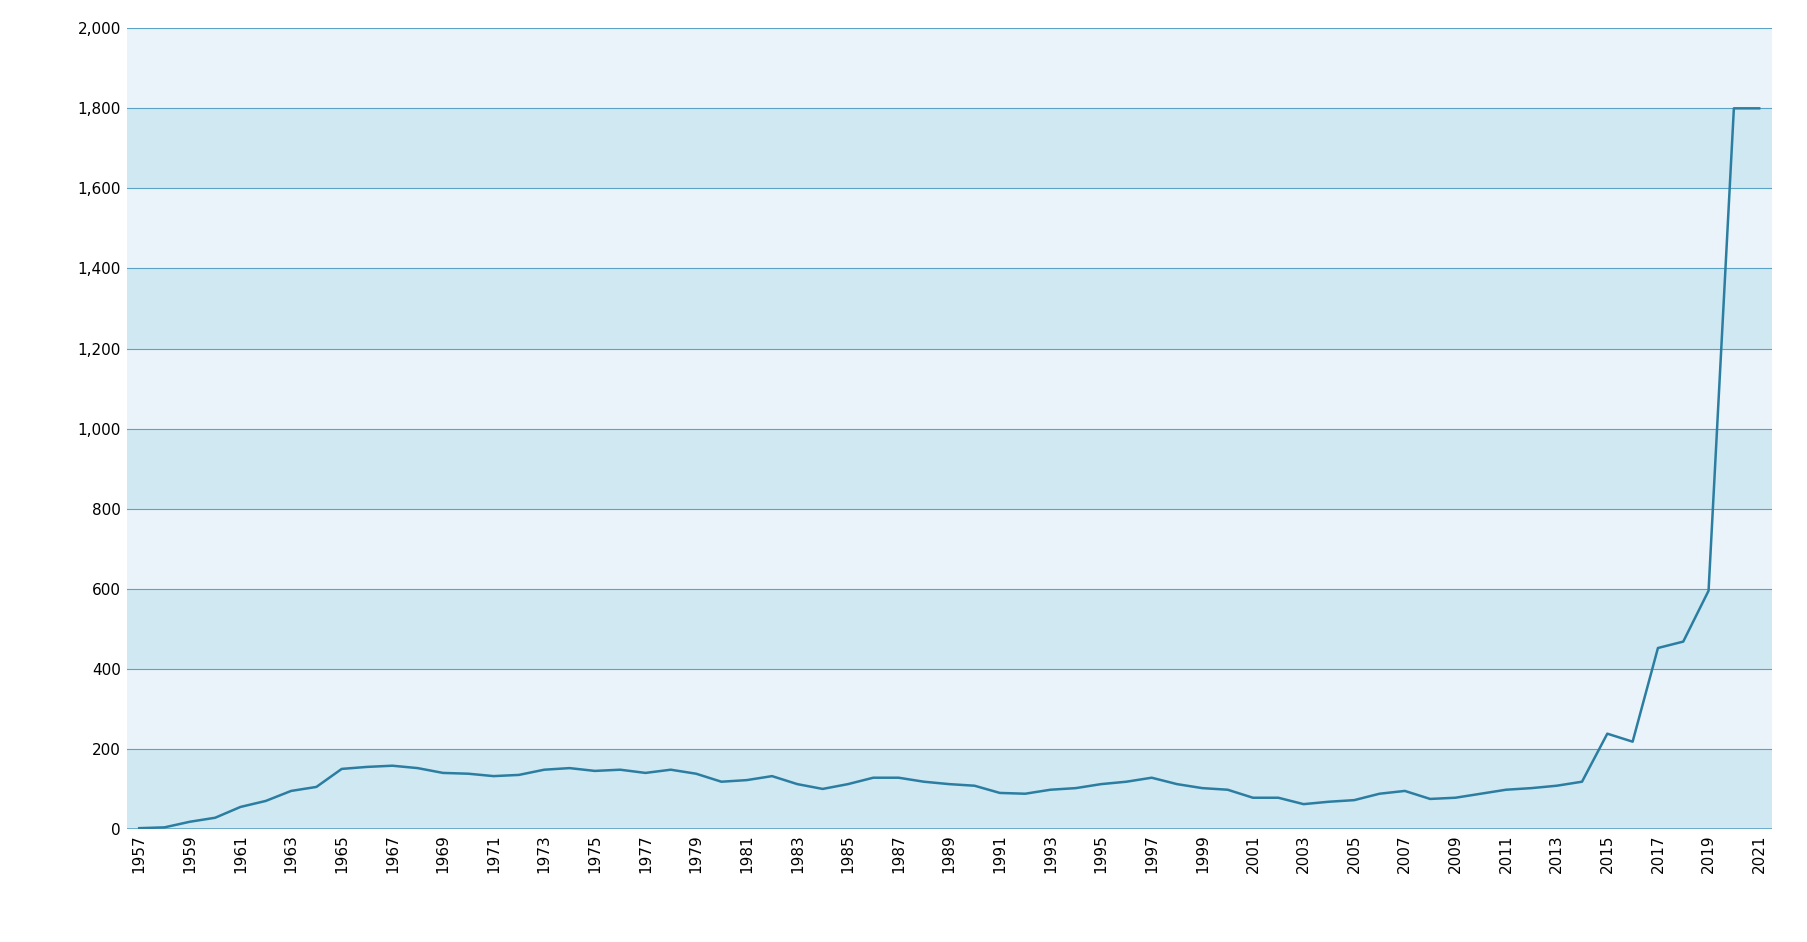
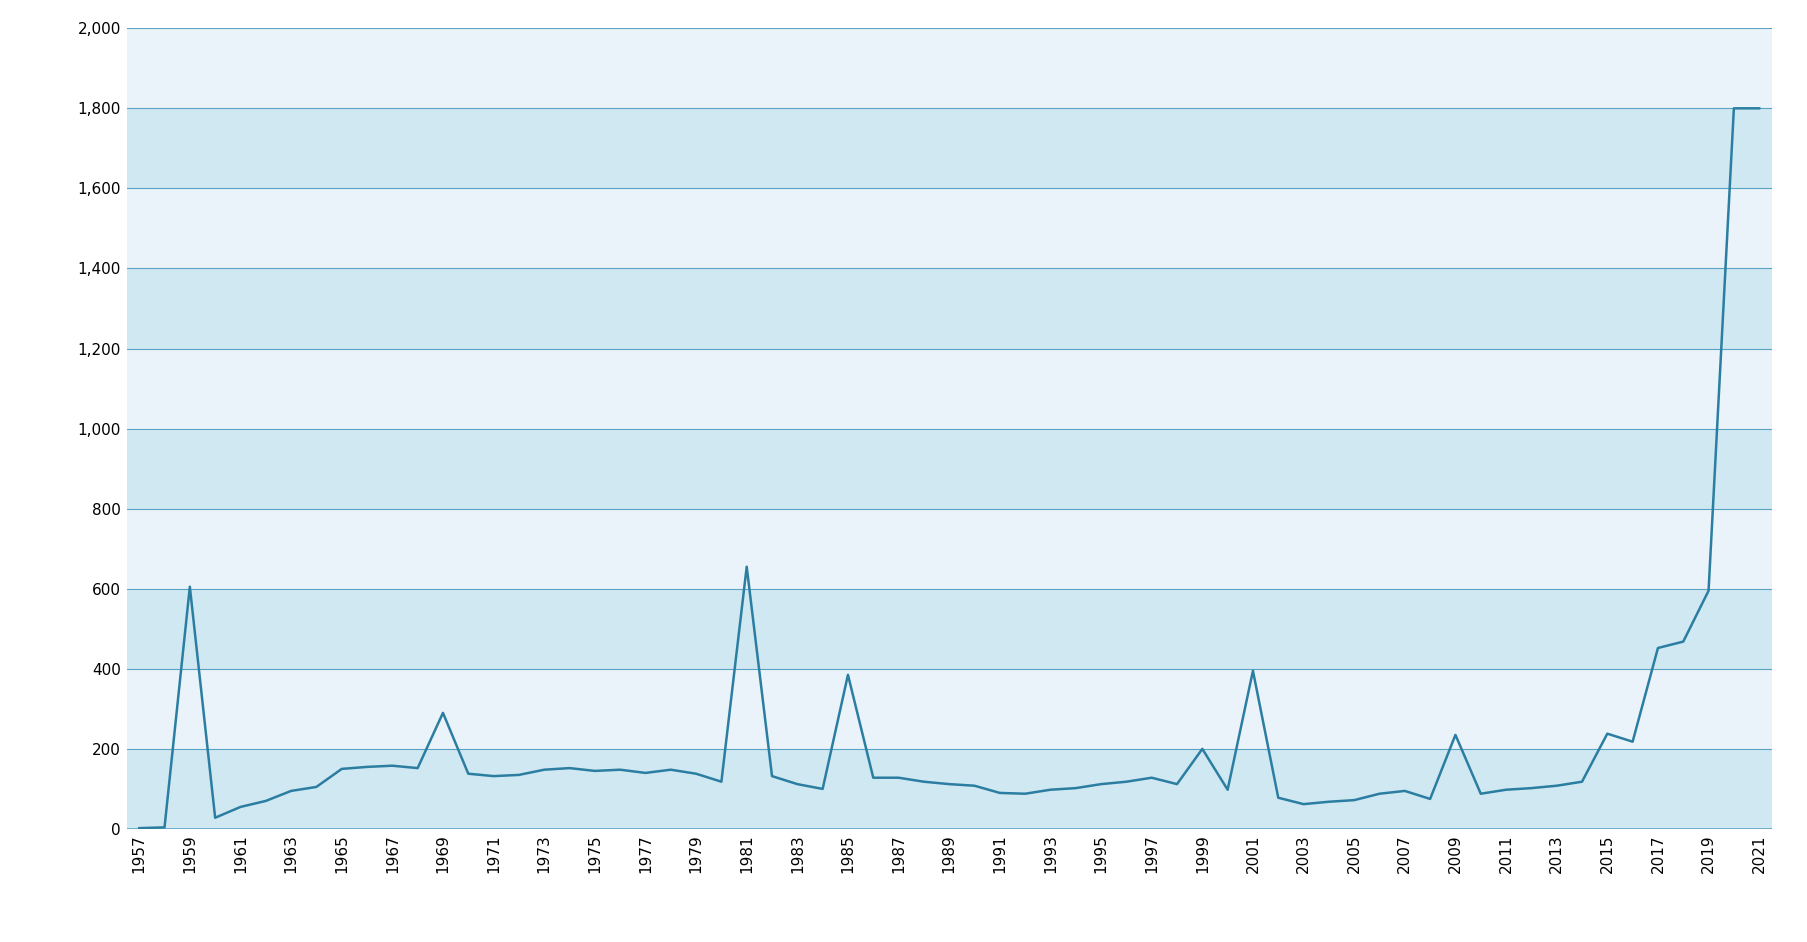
1959: 18 -> 605
1969: 140 -> 290
1981: 122 -> 655
1985: 112 -> 385
1999: 102 -> 200
2001: 78 -> 395
2009: 78 -> 235
